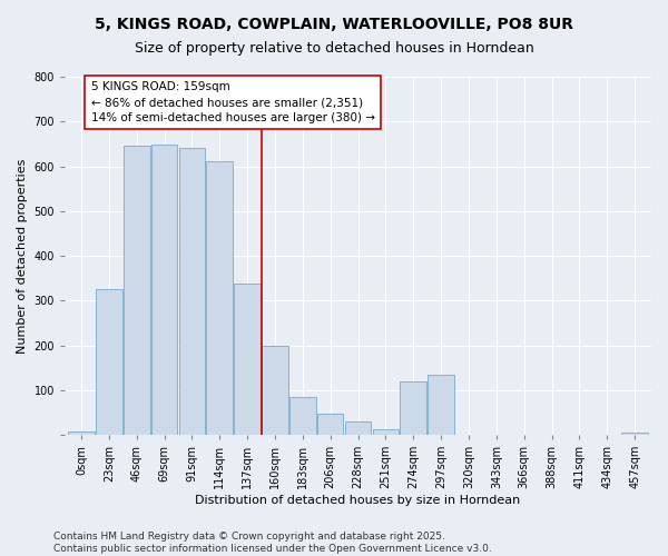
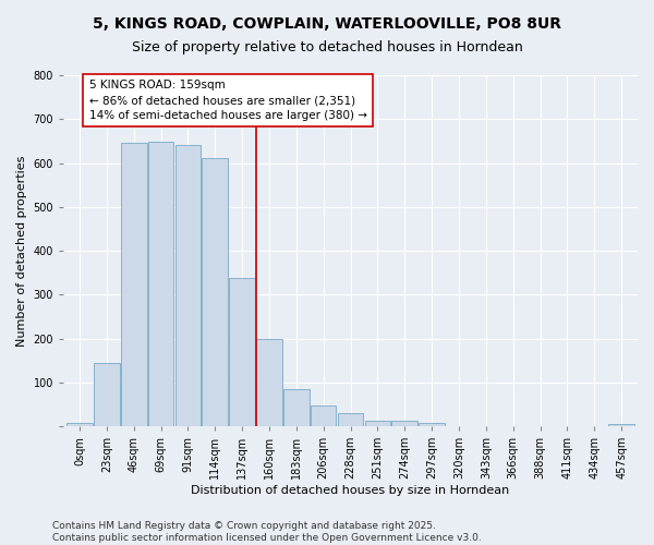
23sqm: 325 -> 145
274sqm: 120 -> 12
297sqm: 135 -> 7
